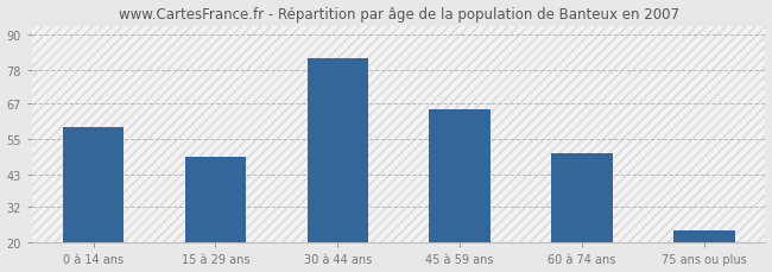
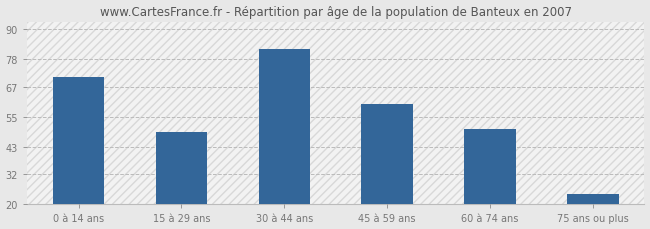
0 à 14 ans: 59 -> 71
45 à 59 ans: 65 -> 60
